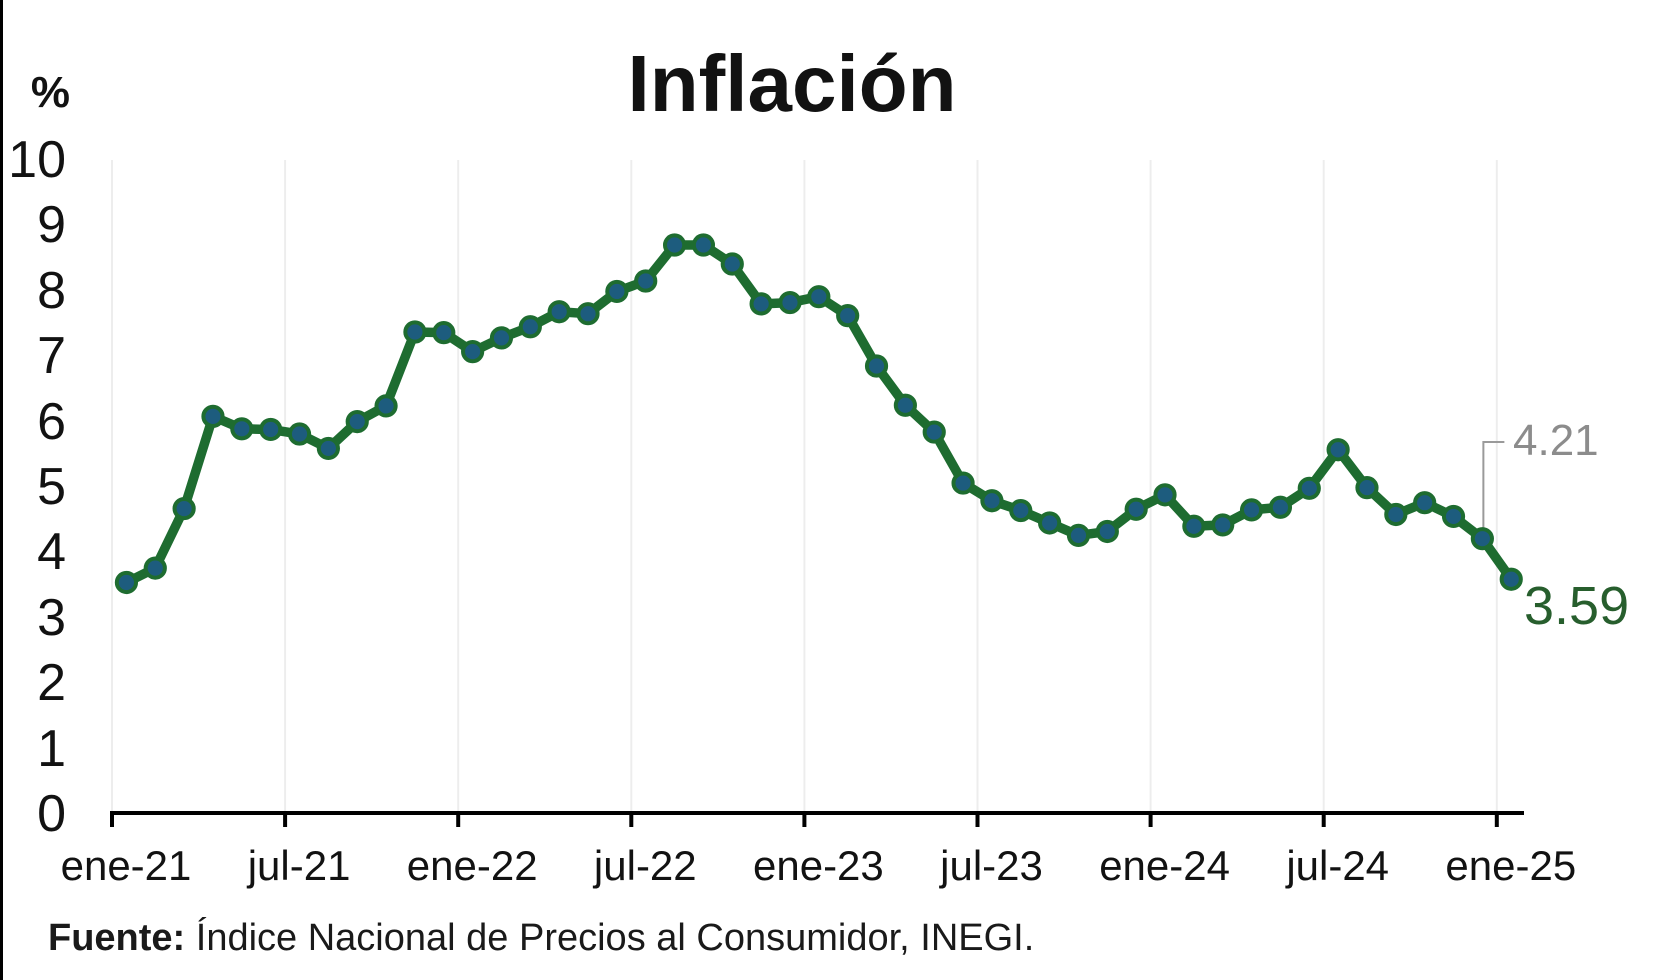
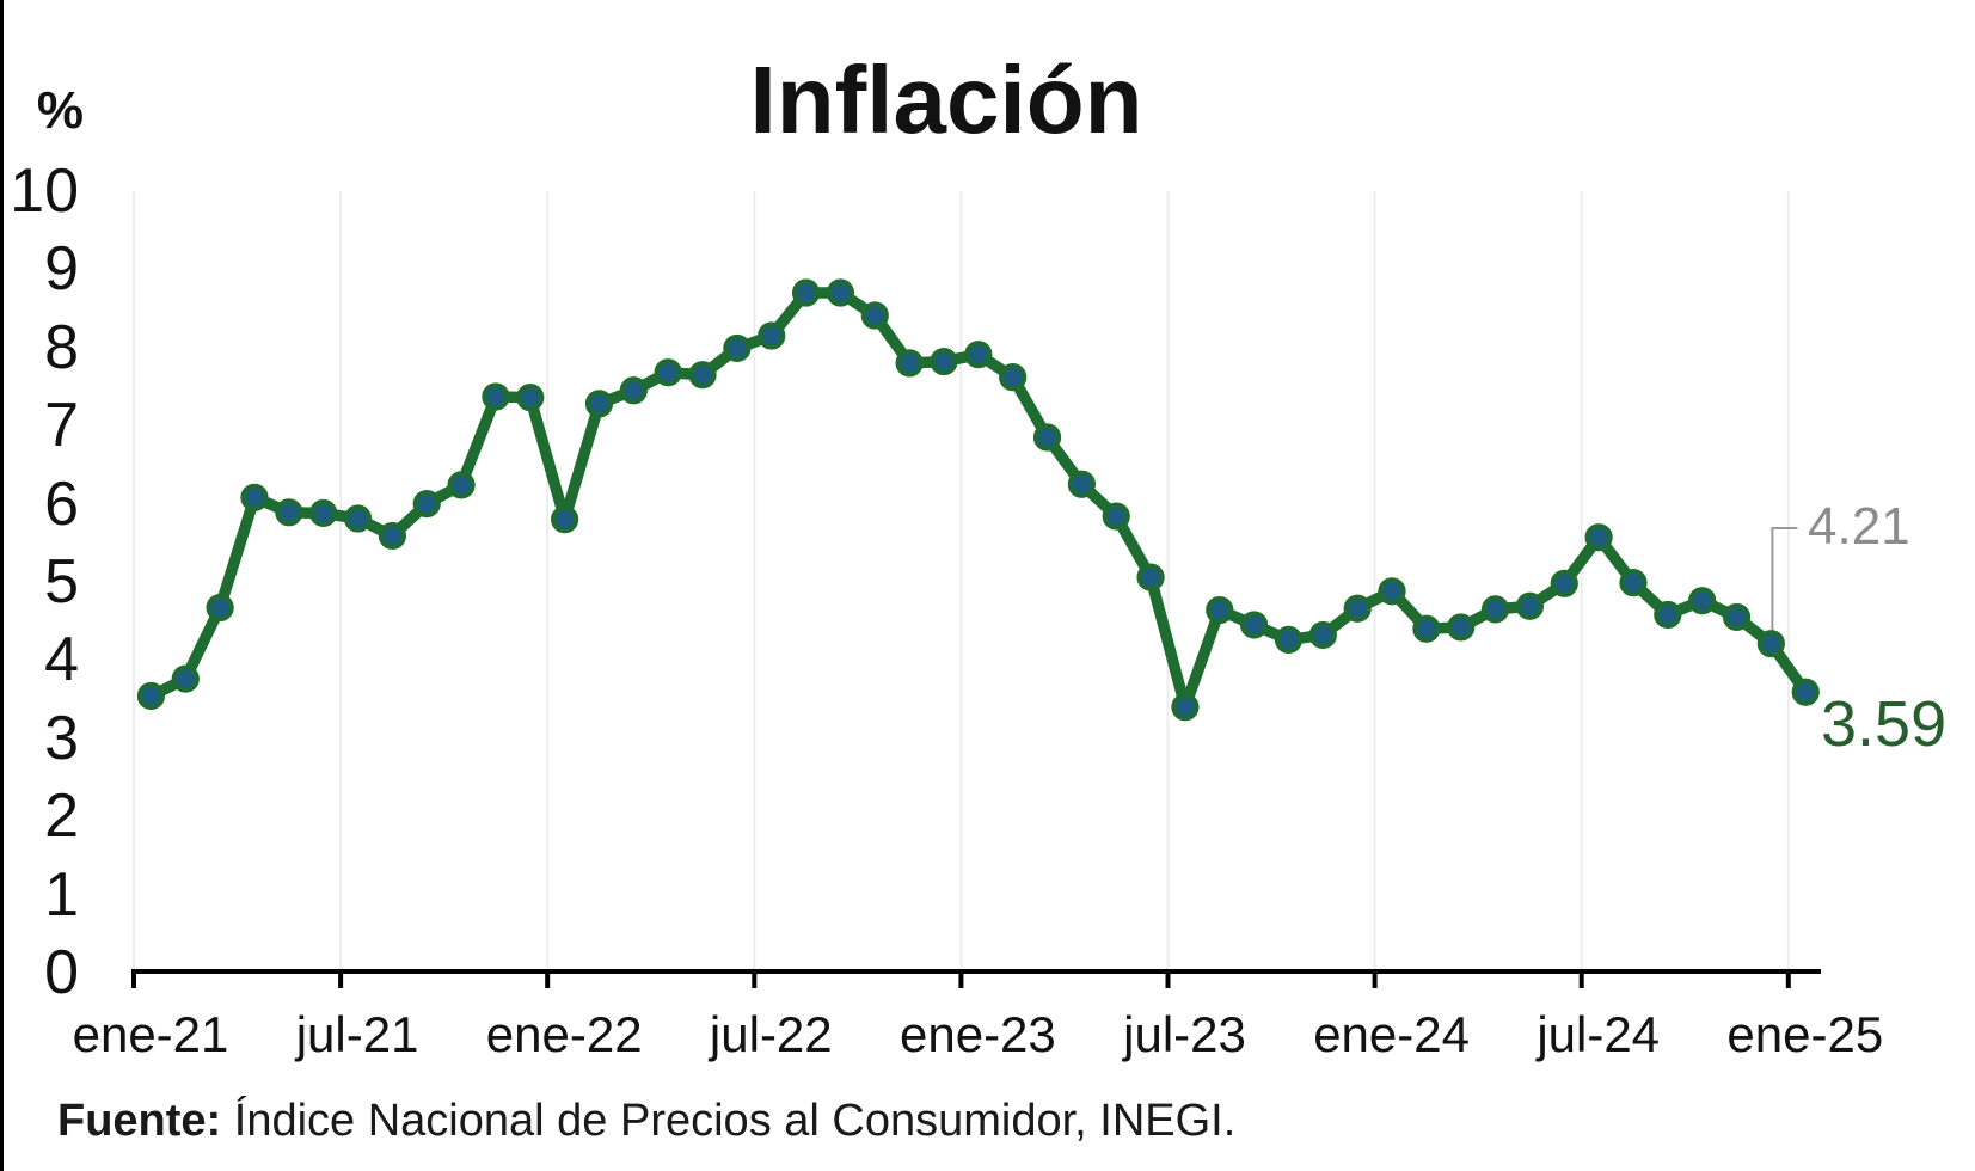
ene-22: 7.1 -> 5.8
jul-23: 4.8 -> 3.4
